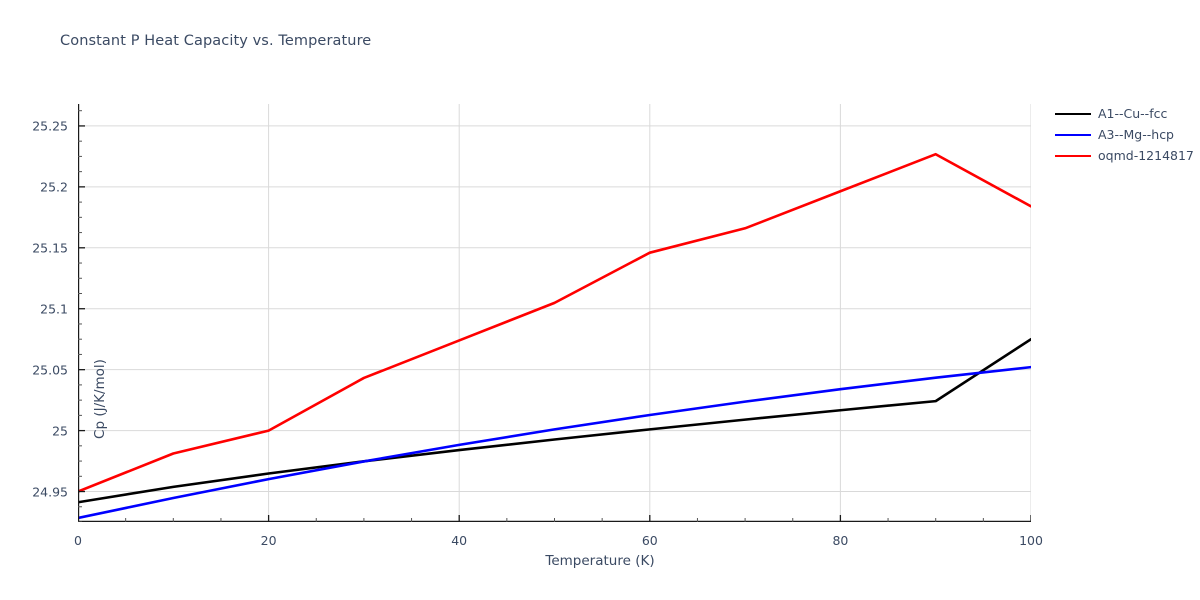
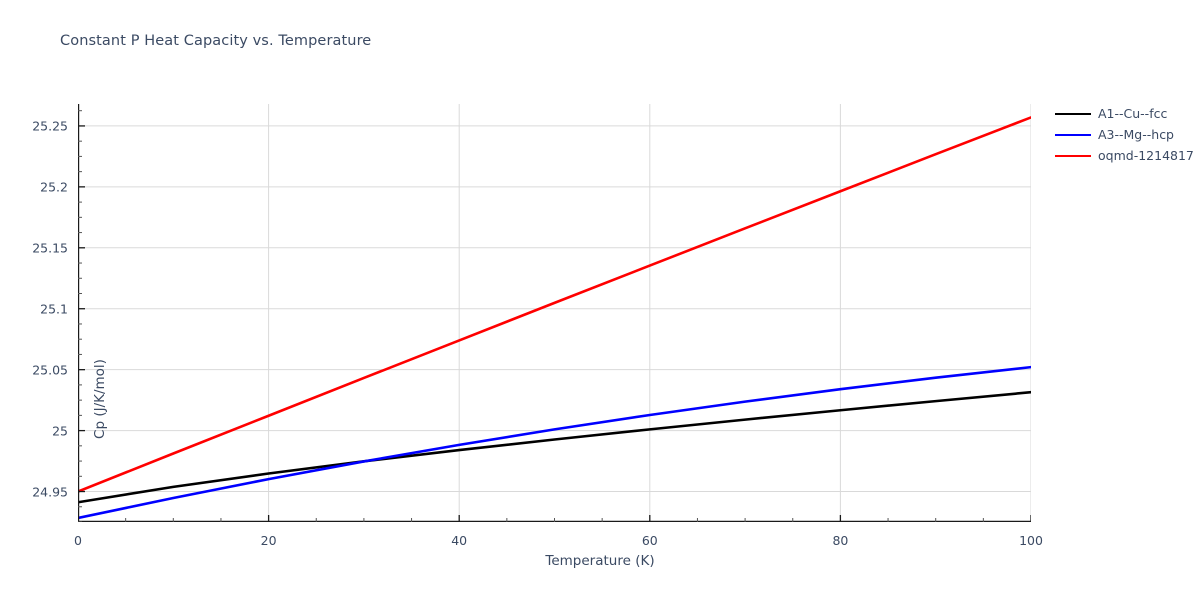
oqmd-1214817/20: 25.000 -> 25.012
oqmd-1214817/60: 25.146 -> 25.135
A1--Cu--fcc/100: 25.075 -> 25.032
oqmd-1214817/100: 25.184 -> 25.257
